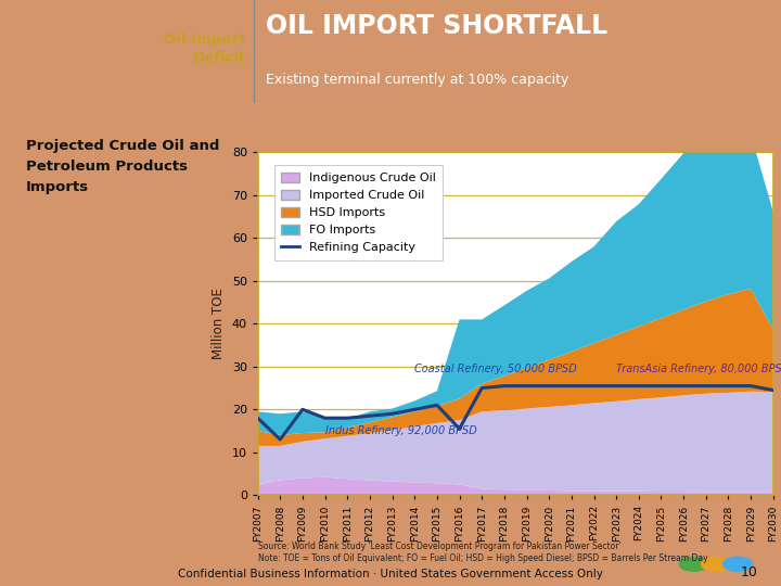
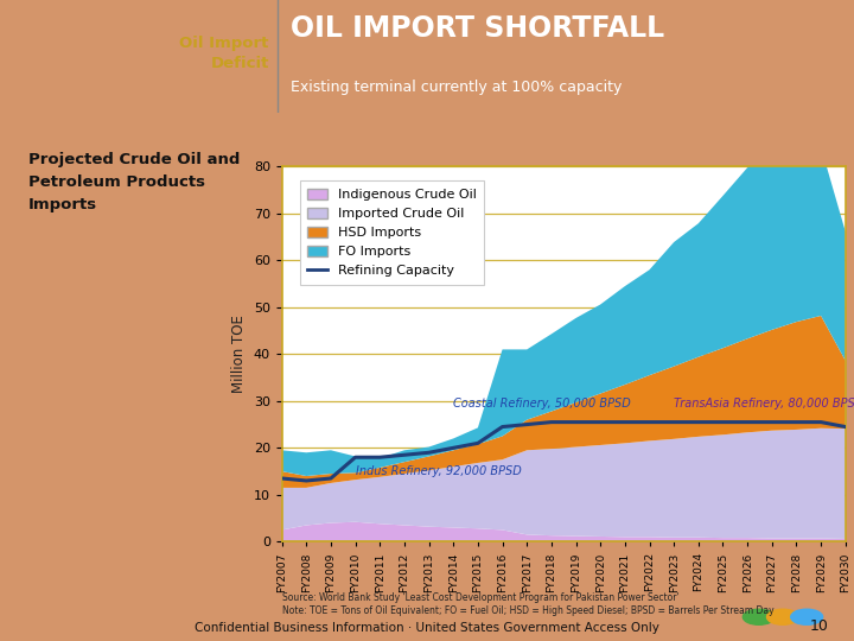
Refining Capacity/FY2007: 18.0 -> 13.5
Refining Capacity/FY2009: 20.0 -> 13.5
Refining Capacity/FY2016: 15.5 -> 24.5
